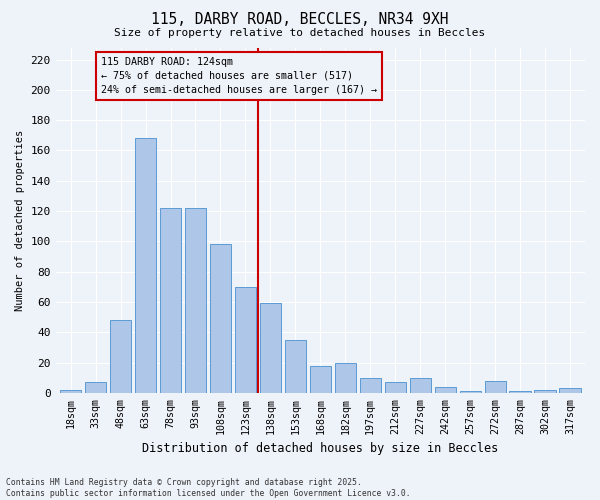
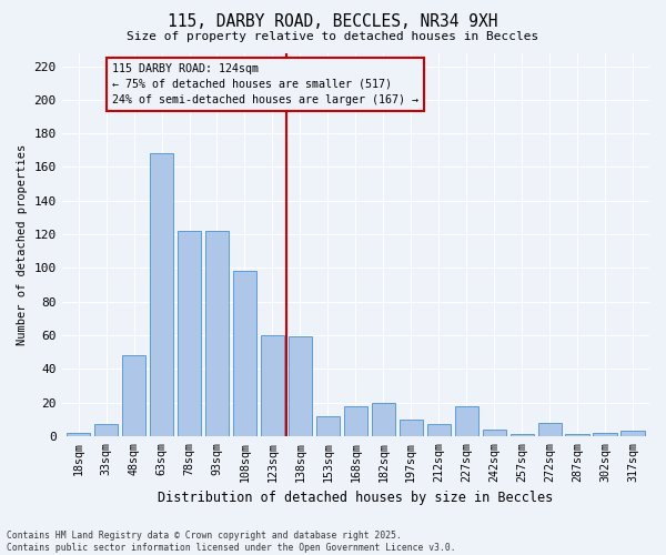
123sqm: 70 -> 60
153sqm: 35 -> 12
227sqm: 10 -> 18
